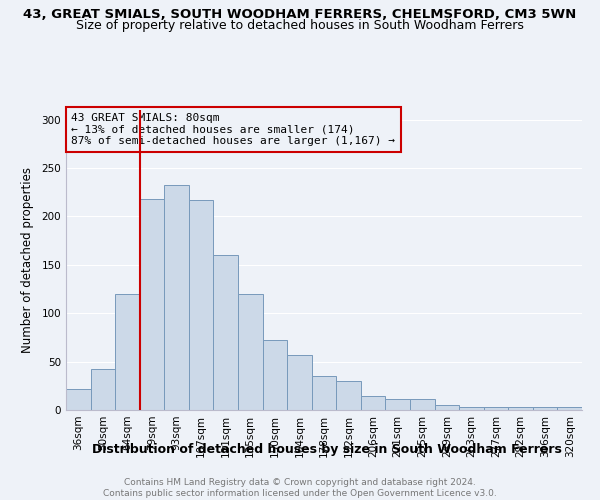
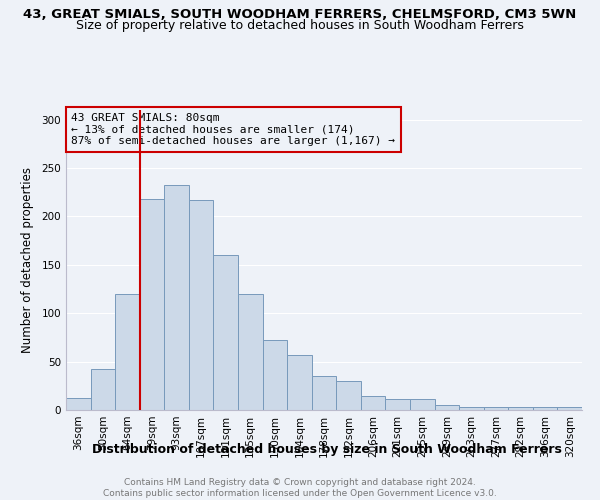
36sqm: 22 -> 12
